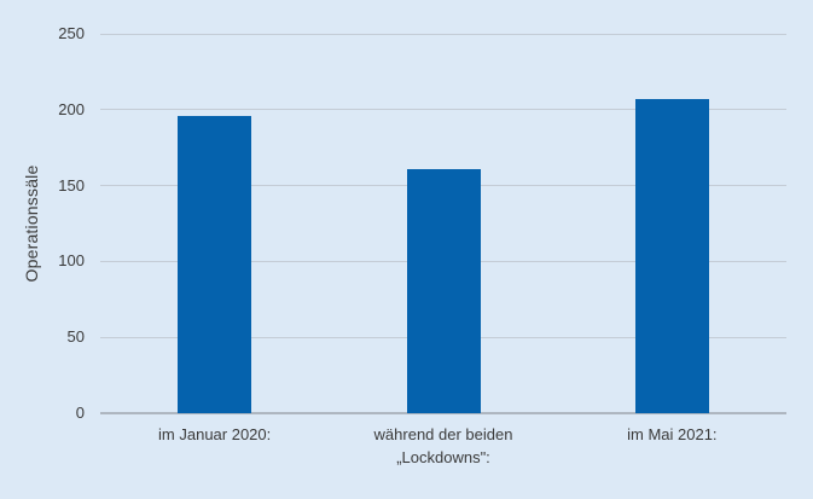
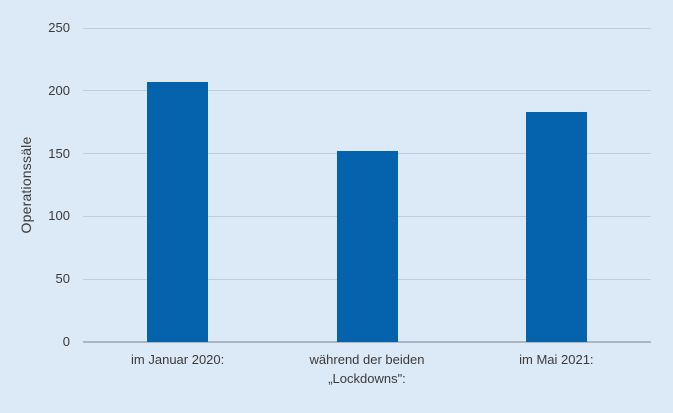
im Januar 2020:: 196 -> 207
während der beiden „Lockdowns":: 161 -> 152
im Mai 2021:: 207 -> 183
